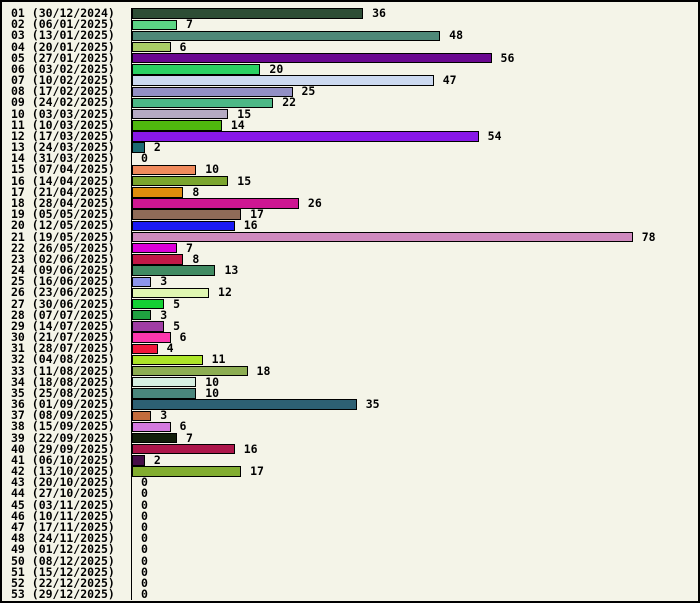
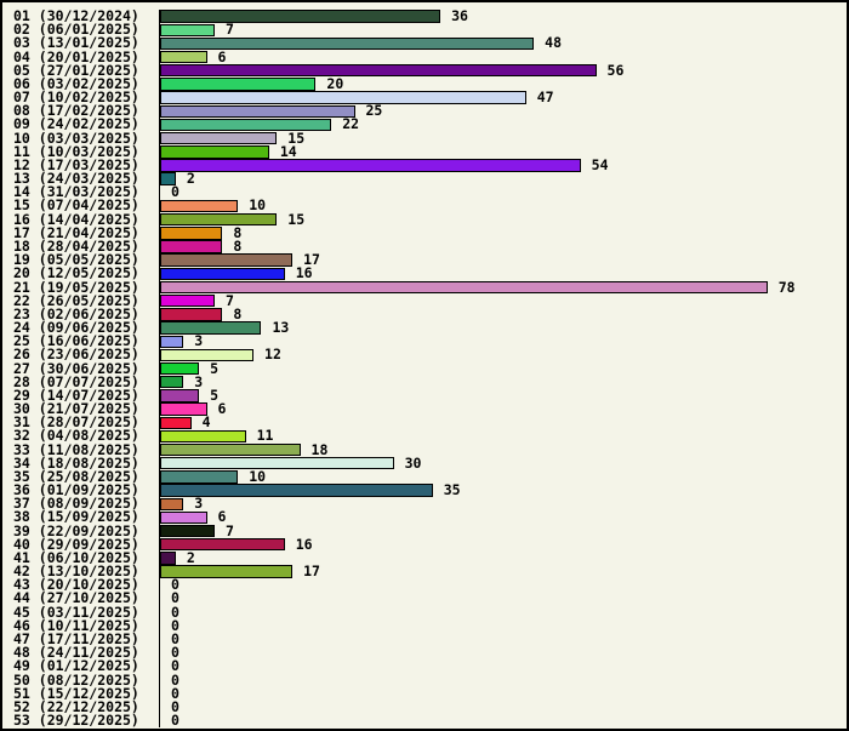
18 (28/04/2025): 26 -> 8
34 (18/08/2025): 10 -> 30
